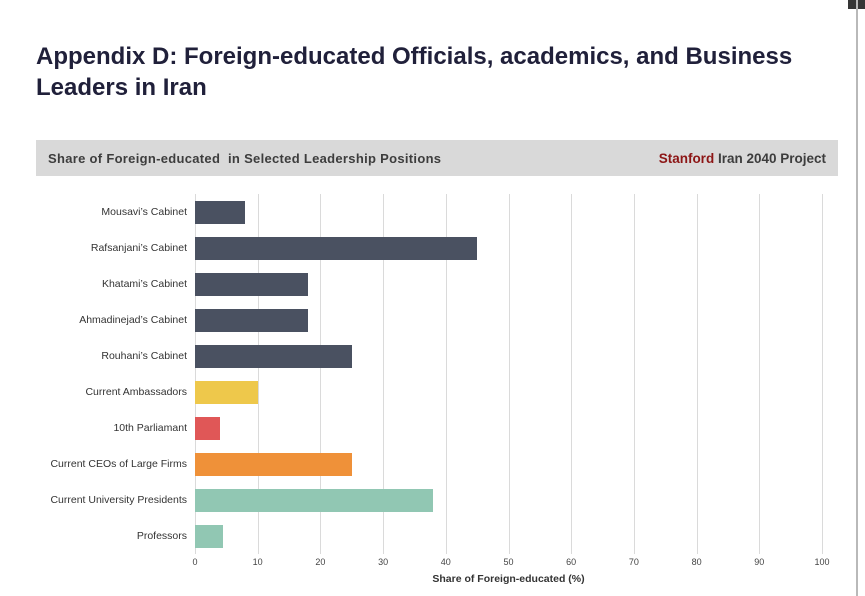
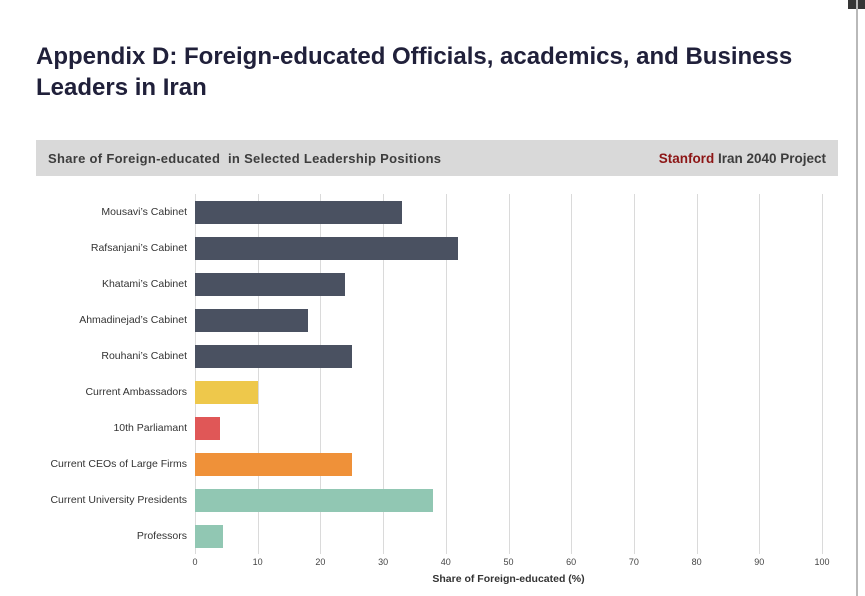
Mousavi’s Cabinet: 8 -> 33
Rafsanjani’s Cabinet: 45 -> 42
Khatami’s Cabinet: 18 -> 24
